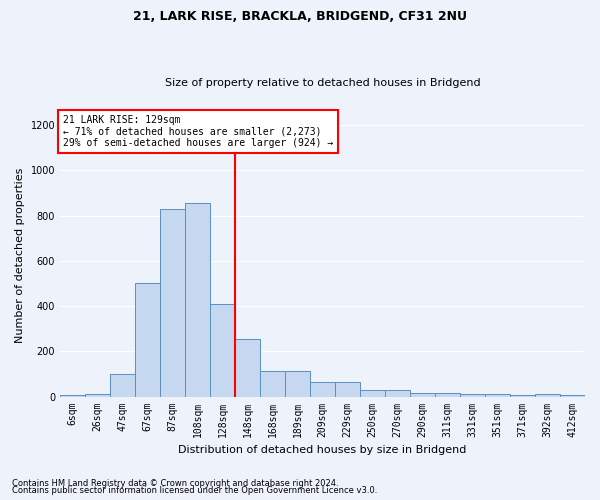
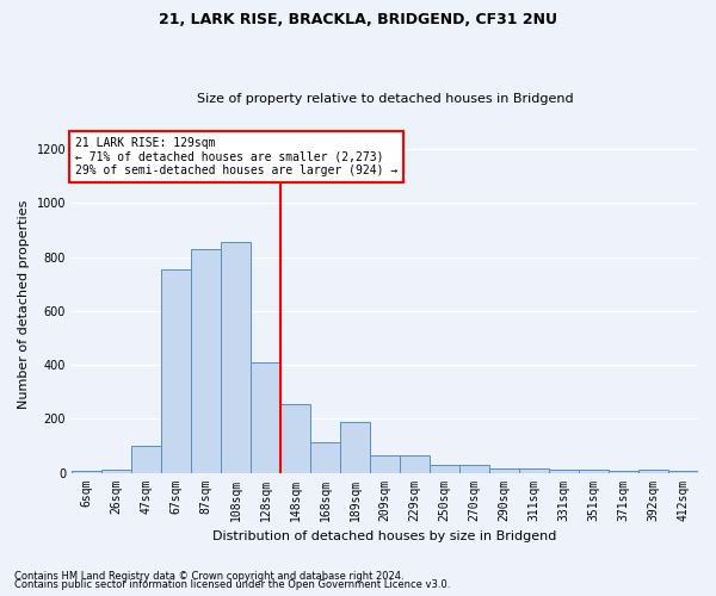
67sqm: 500 -> 755
189sqm: 115 -> 190
